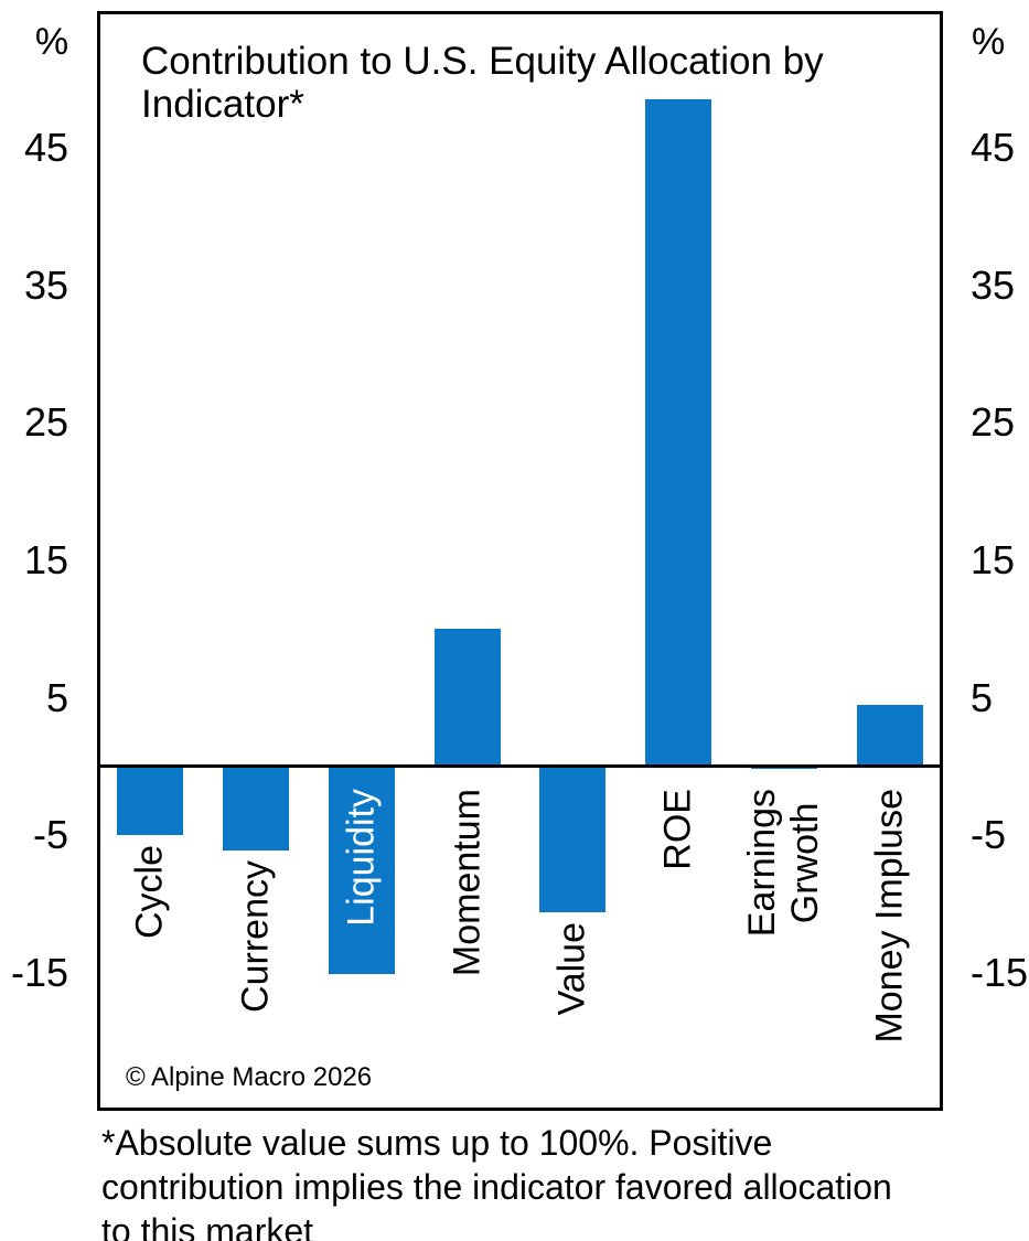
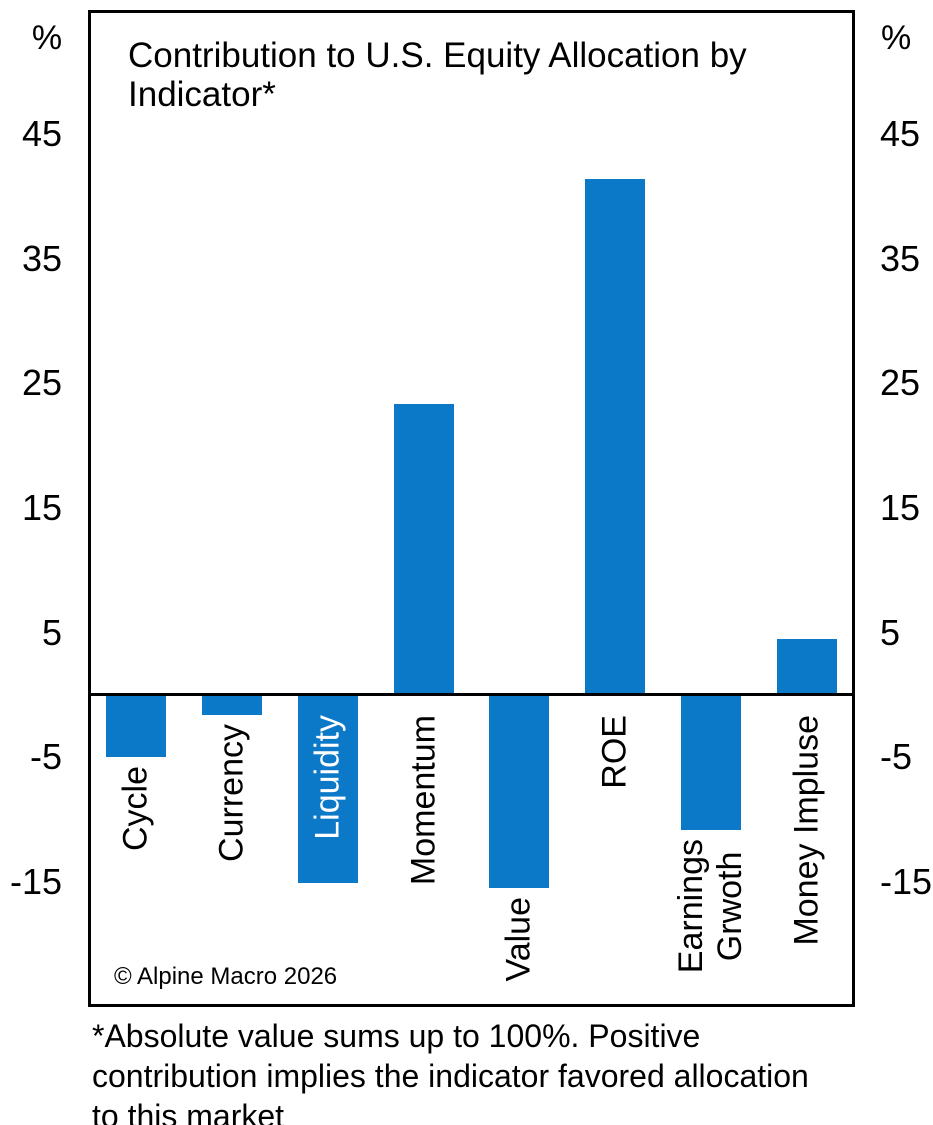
Currency: -6.1 -> -1.6
Momentum: 10.0 -> 23.3
Value: -10.6 -> -15.5
ROE: 48.5 -> 41.4
Earnings Grwoth: -0.2 -> -10.8
